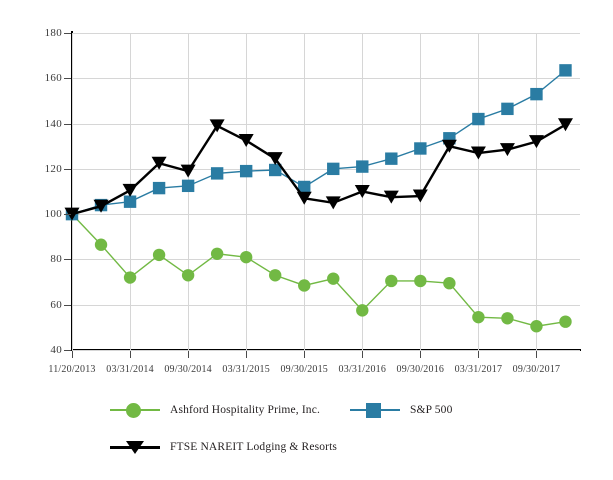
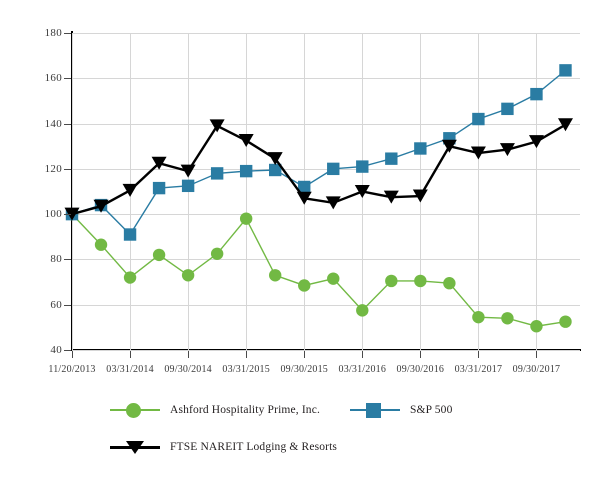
S&P 500/03/31/2014: 106 -> 91
Ashford Hospitality Prime, Inc./03/31/2015: 81 -> 98
